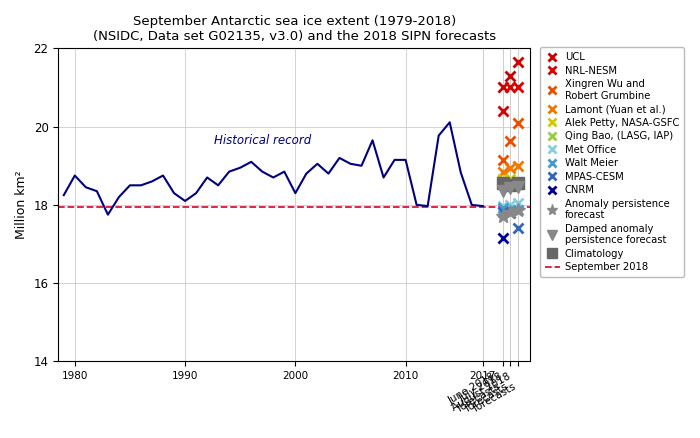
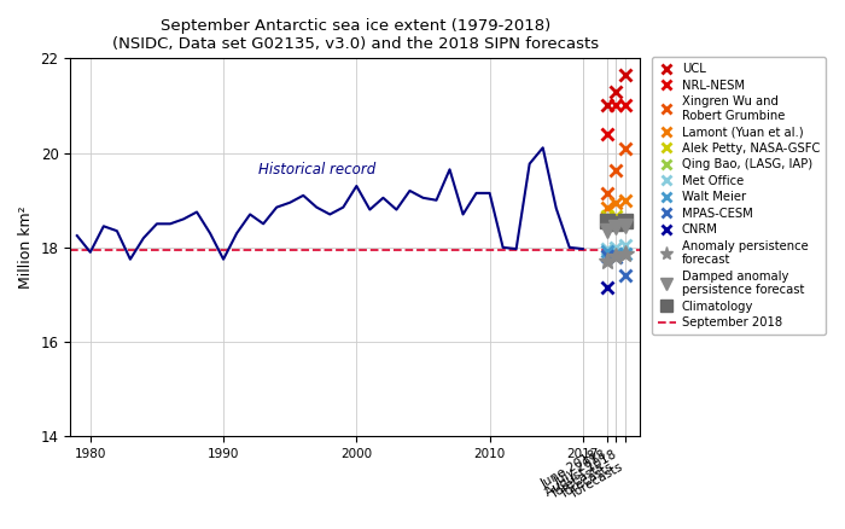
1980: 18.75 -> 17.90
1990: 18.10 -> 17.75
2000: 18.30 -> 19.30
